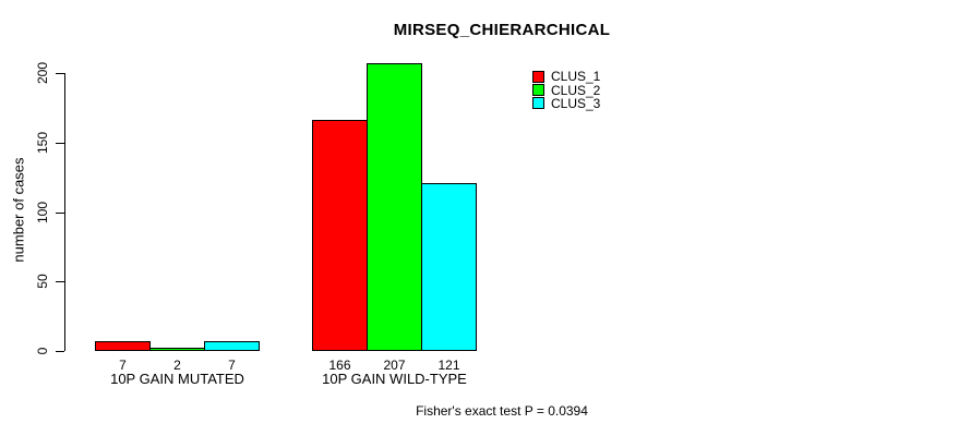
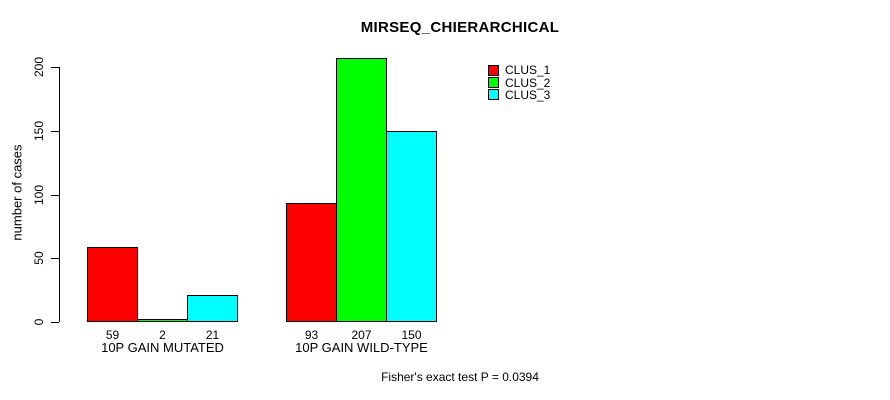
CLUS_1/10P GAIN MUTATED: 7 -> 59
CLUS_3/10P GAIN MUTATED: 7 -> 21
CLUS_1/10P GAIN WILD-TYPE: 166 -> 93
CLUS_3/10P GAIN WILD-TYPE: 121 -> 150
